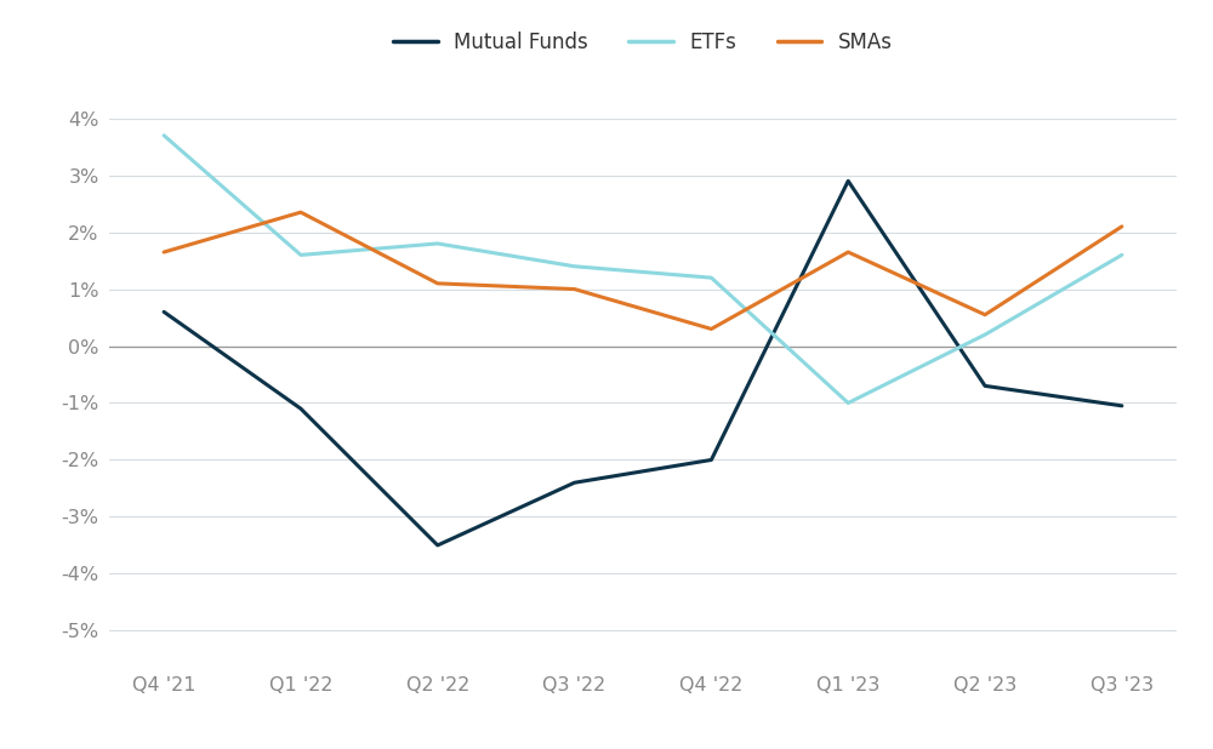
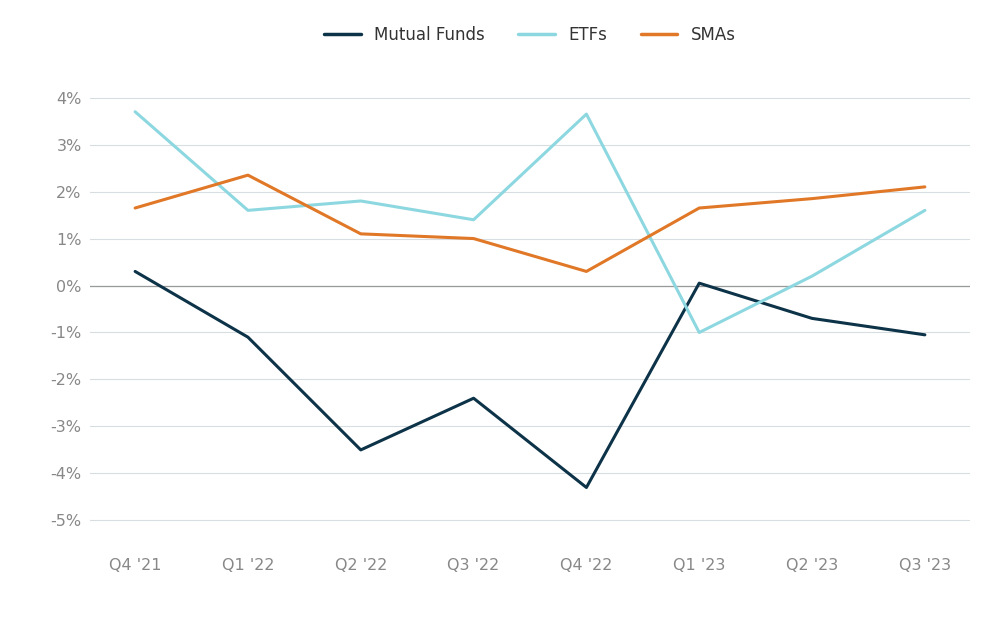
Mutual Funds/Q4 '21: 0.60% -> 0.30%
Mutual Funds/Q4 '22: -2.00% -> -4.30%
ETFs/Q4 '22: 1.20% -> 3.65%
Mutual Funds/Q1 '23: 2.90% -> 0.05%
SMAs/Q2 '23: 0.55% -> 1.85%
